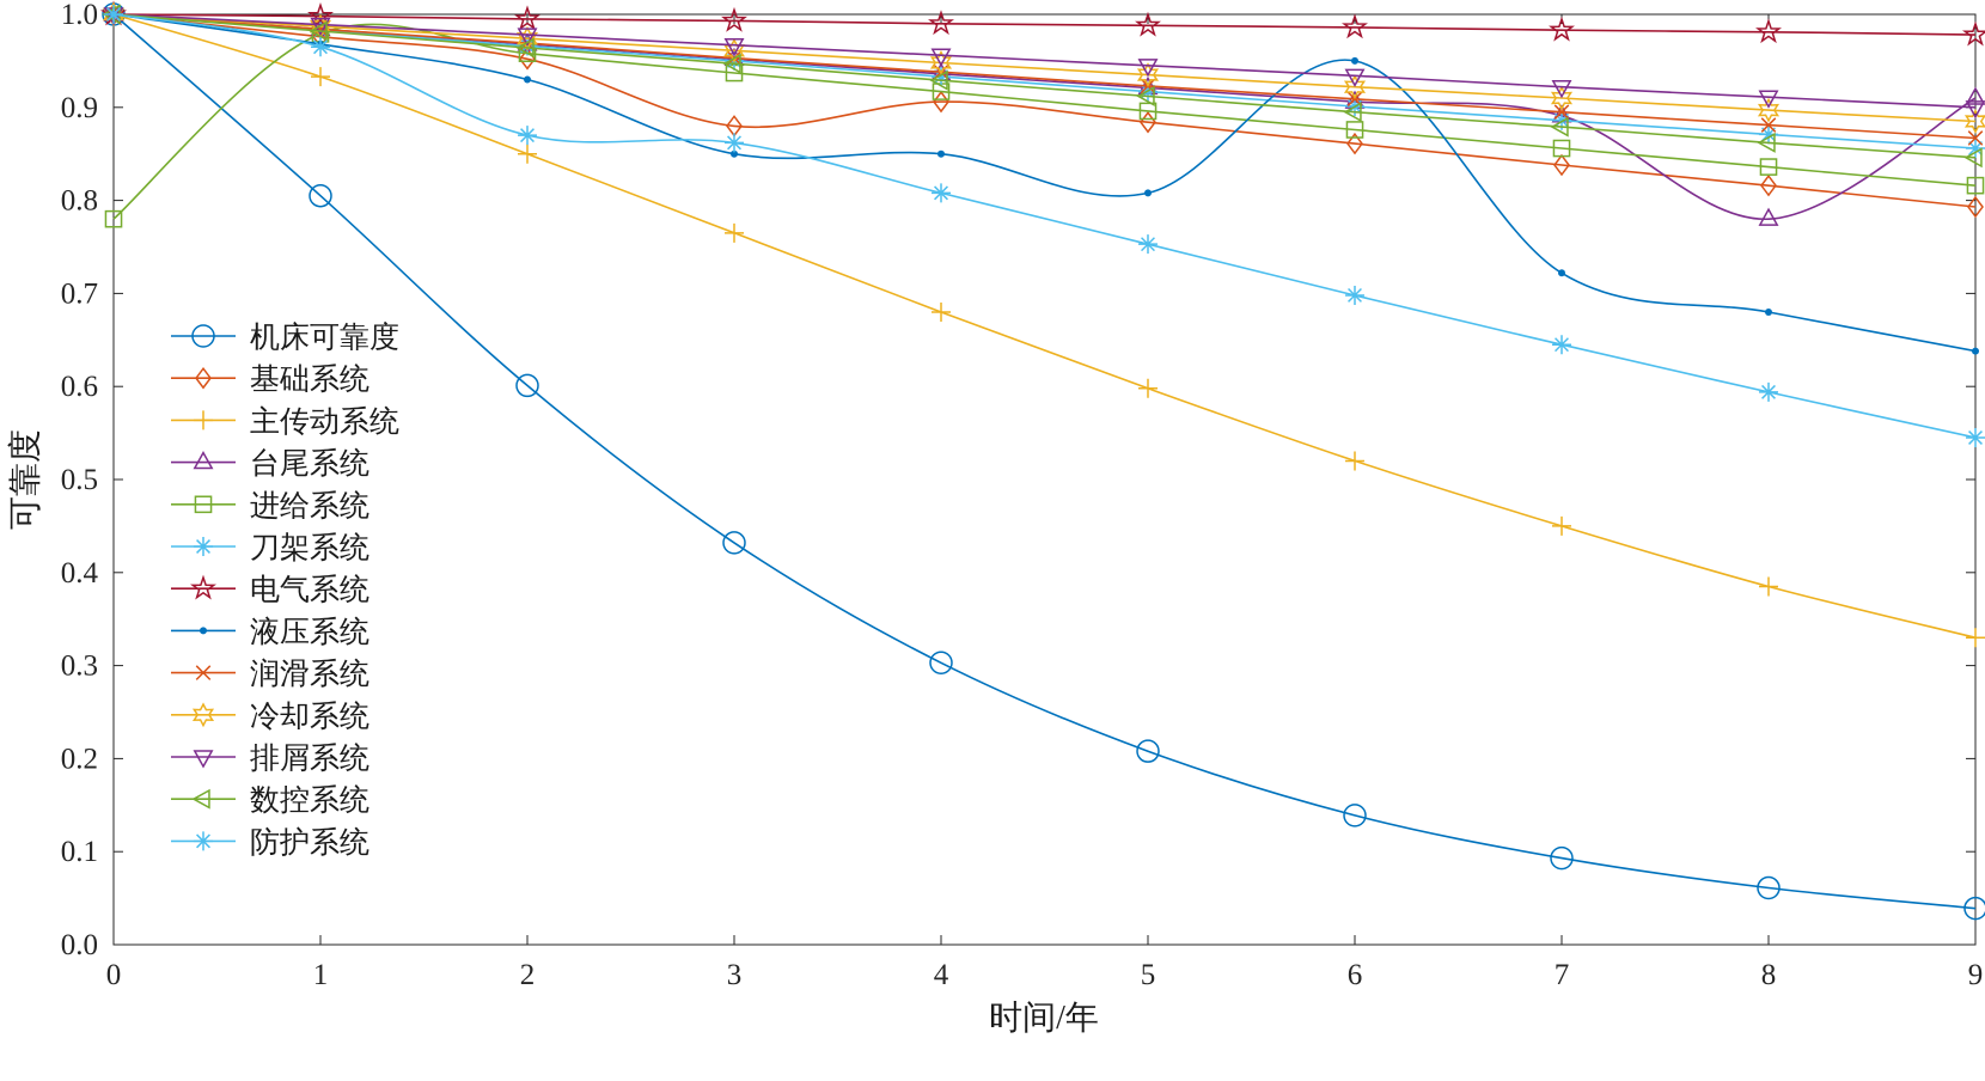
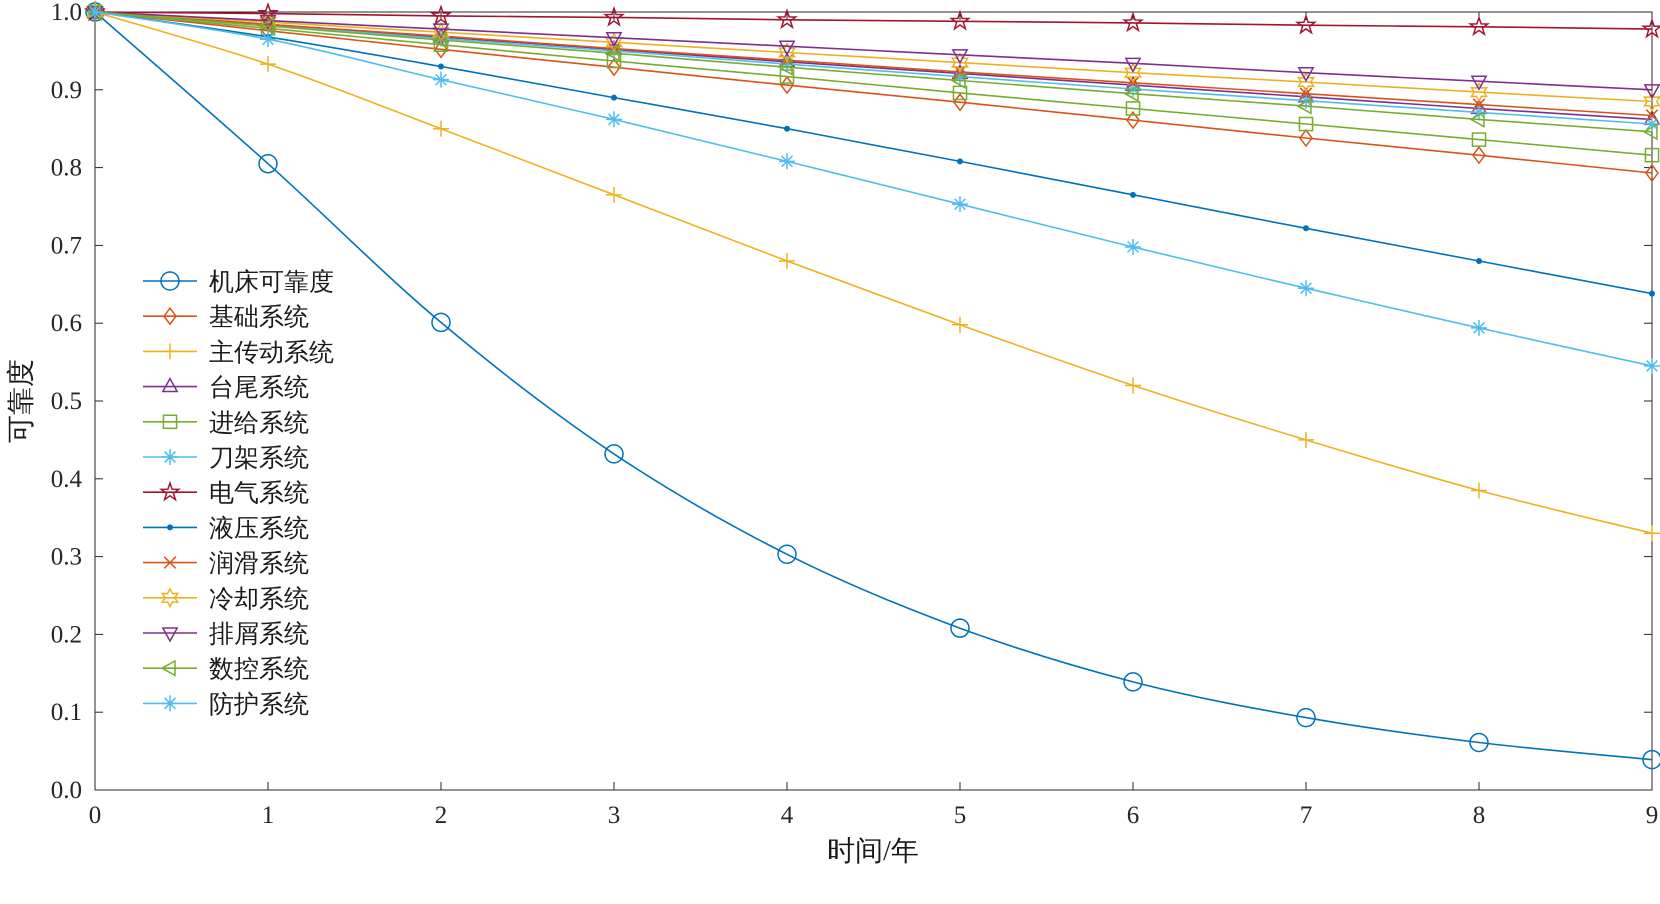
进给系统/0: 0.78 -> 1.00
防护系统/2: 0.87 -> 0.91
基础系统/3: 0.88 -> 0.93
液压系统/3: 0.85 -> 0.89
液压系统/6: 0.95 -> 0.77
台尾系统/8: 0.78 -> 0.88
台尾系统/9: 0.91 -> 0.86
